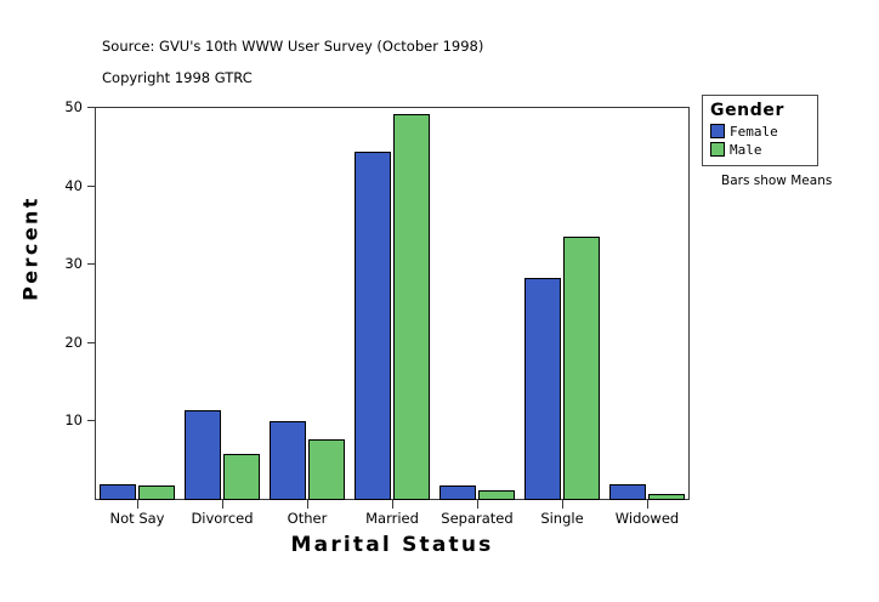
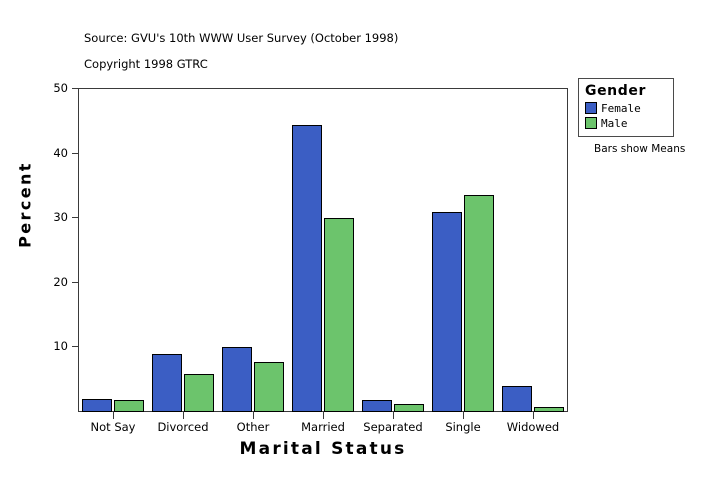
Female/Divorced: 11 -> 9
Male/Married: 49 -> 30
Female/Single: 28 -> 31
Female/Widowed: 2 -> 4
